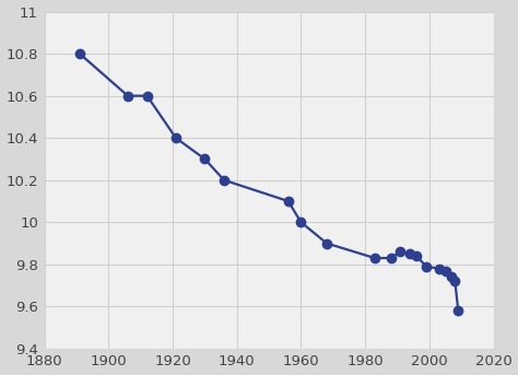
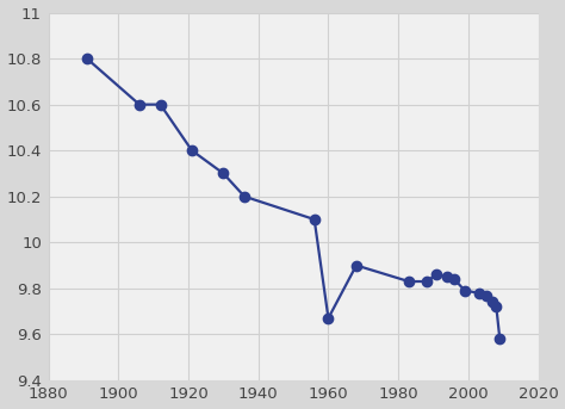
1960: 10.00 -> 9.67
